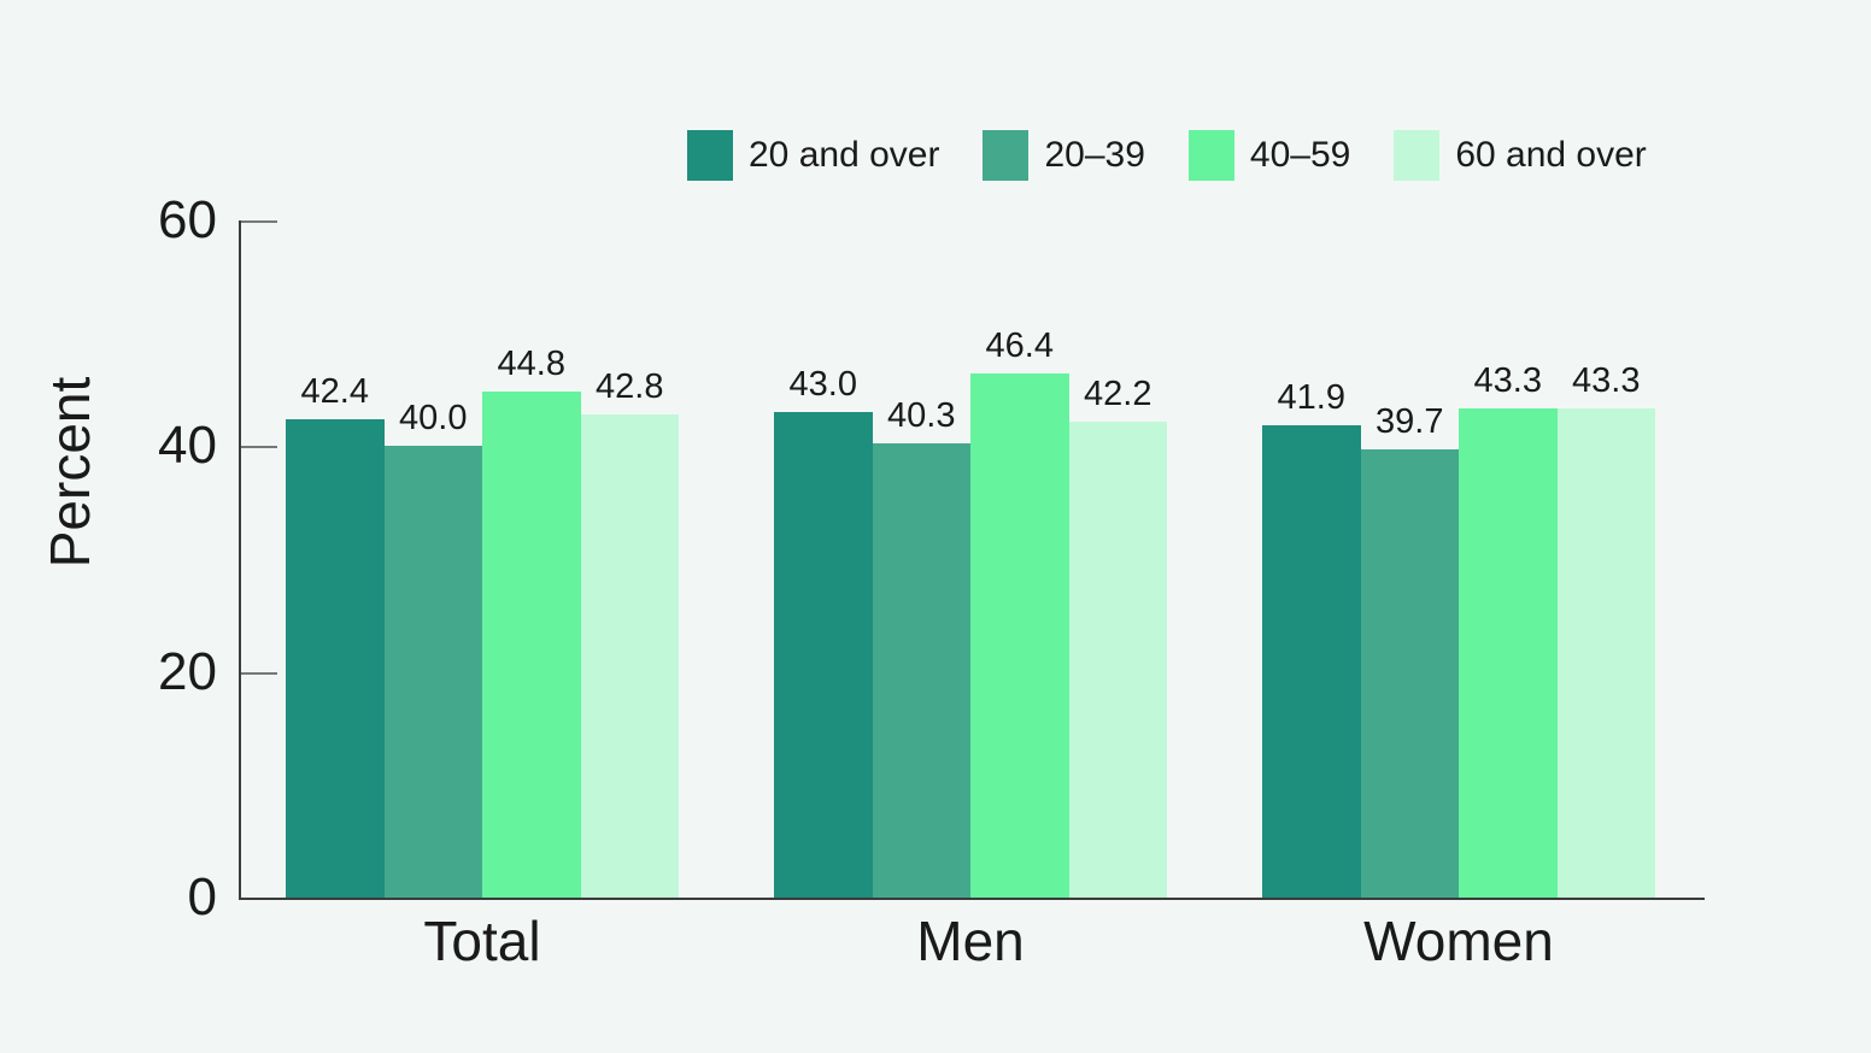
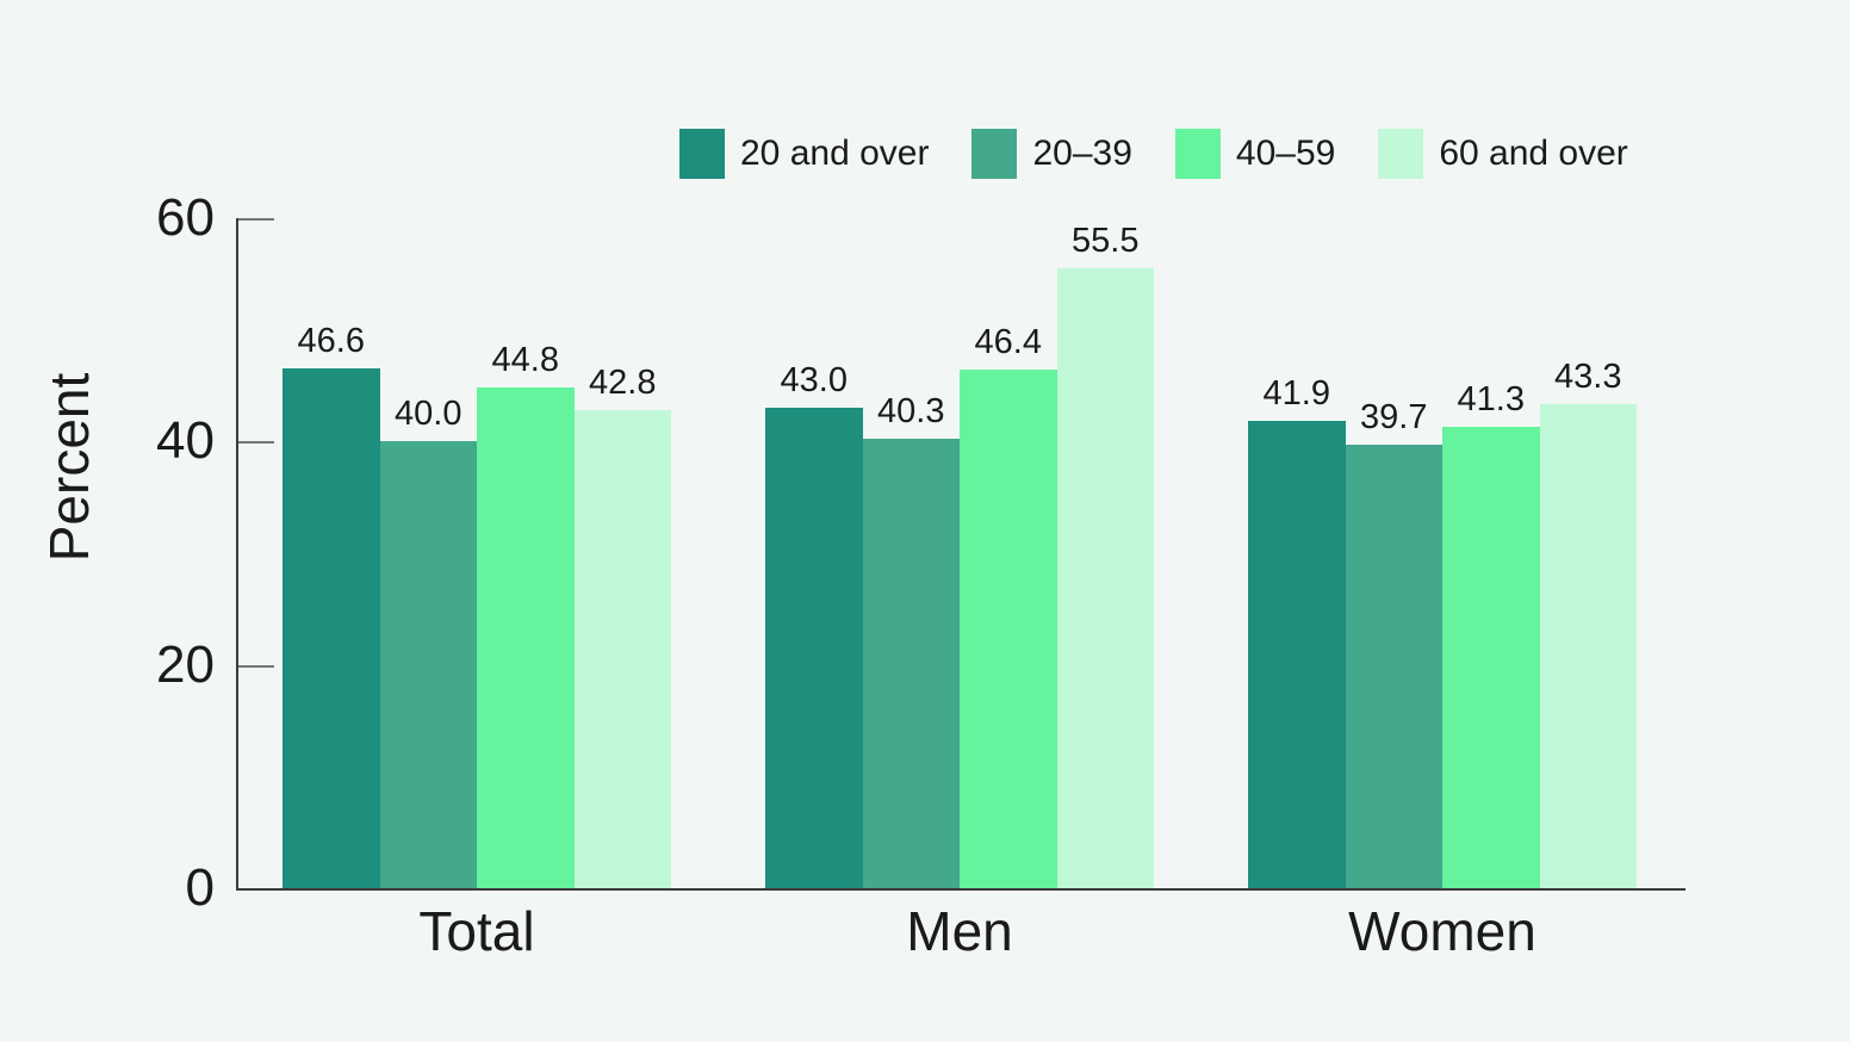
20 and over/Total: 42.4 -> 46.6
60 and over/Men: 42.2 -> 55.5
40–59/Women: 43.3 -> 41.3
